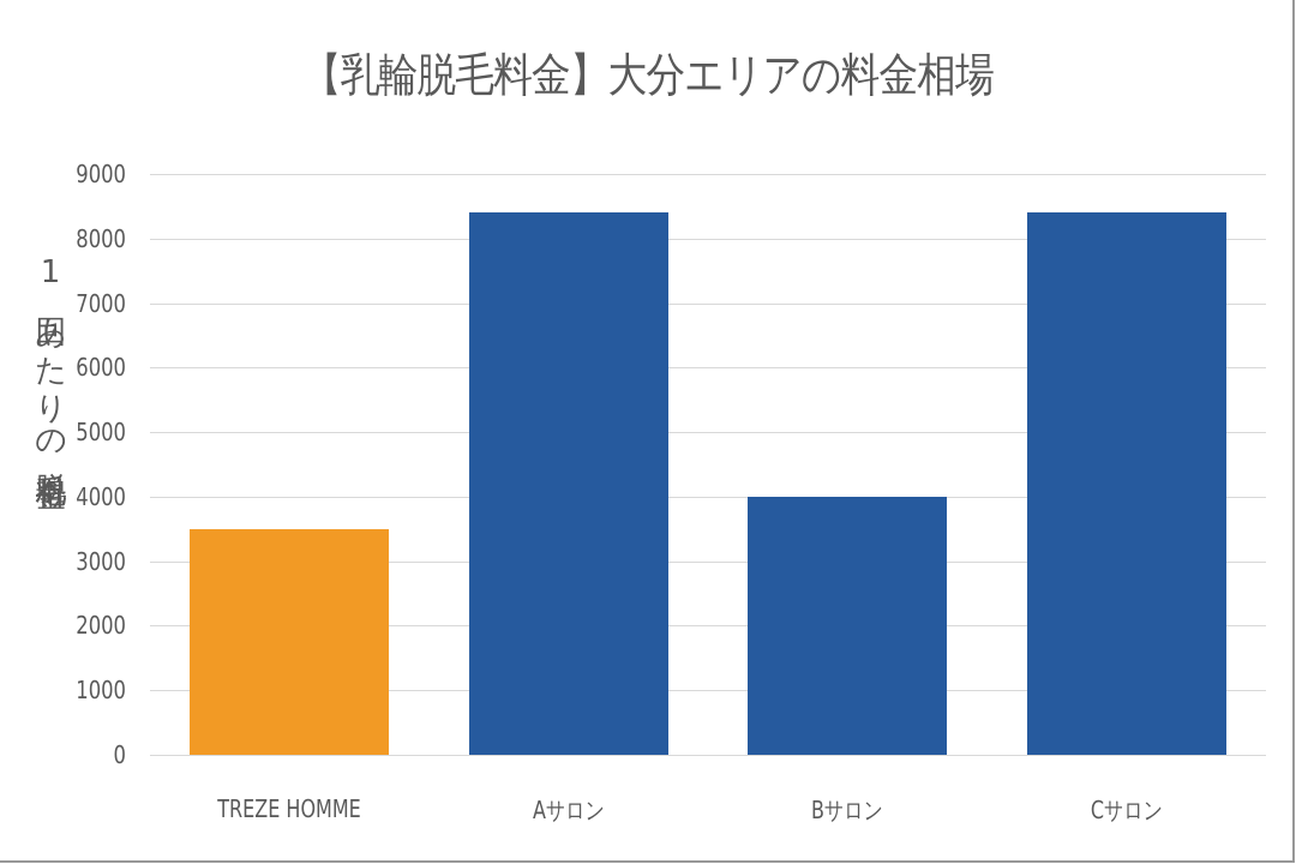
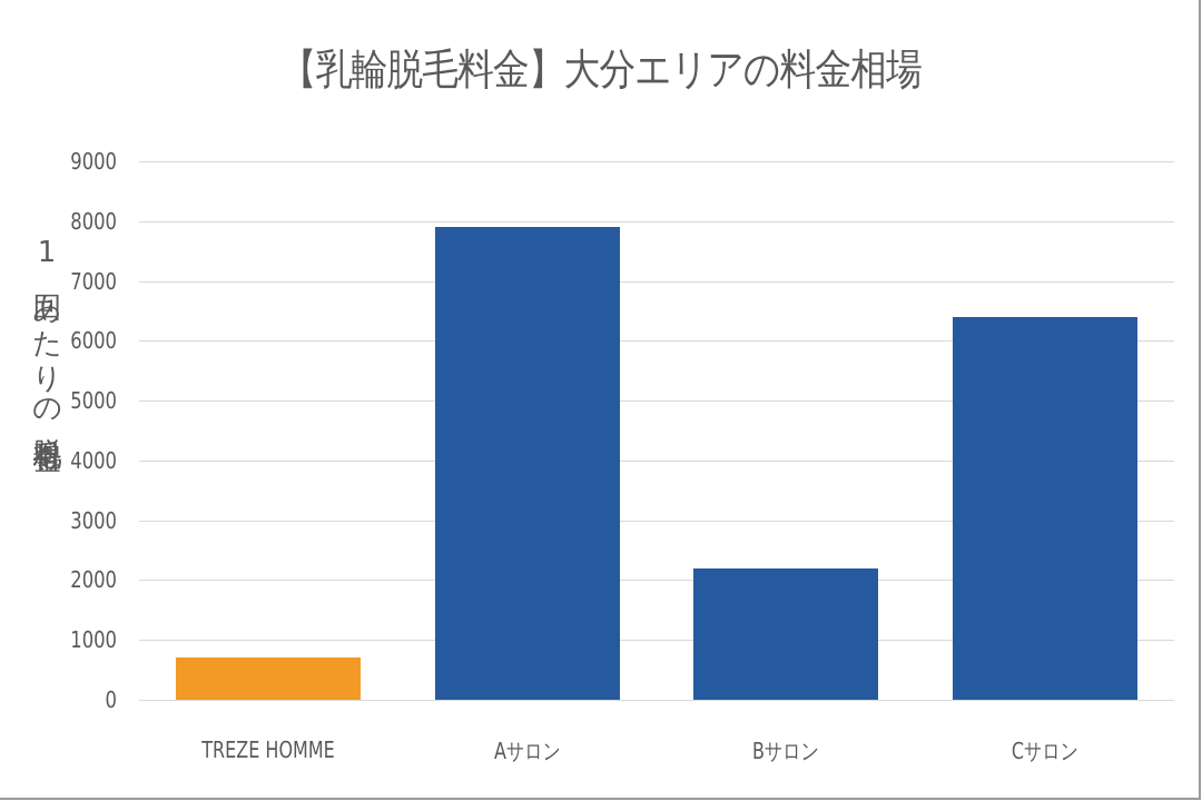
TREZE HOMME: 3500 -> 700
Aサロン: 8400 -> 7900
Bサロン: 4000 -> 2200
Cサロン: 8400 -> 6400
